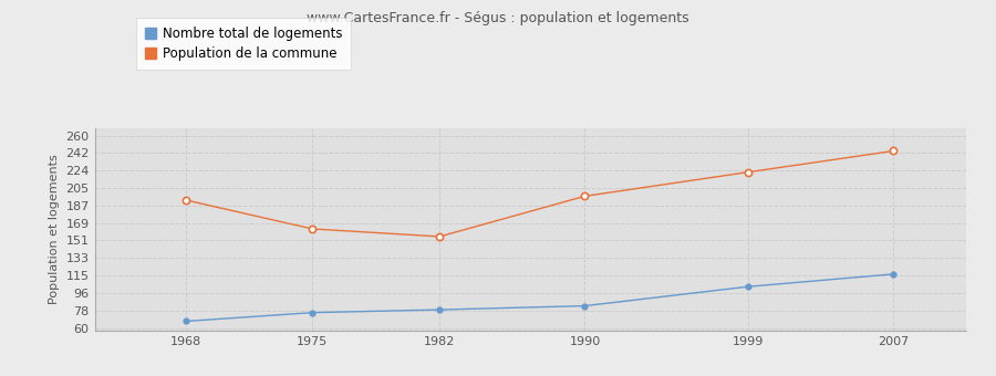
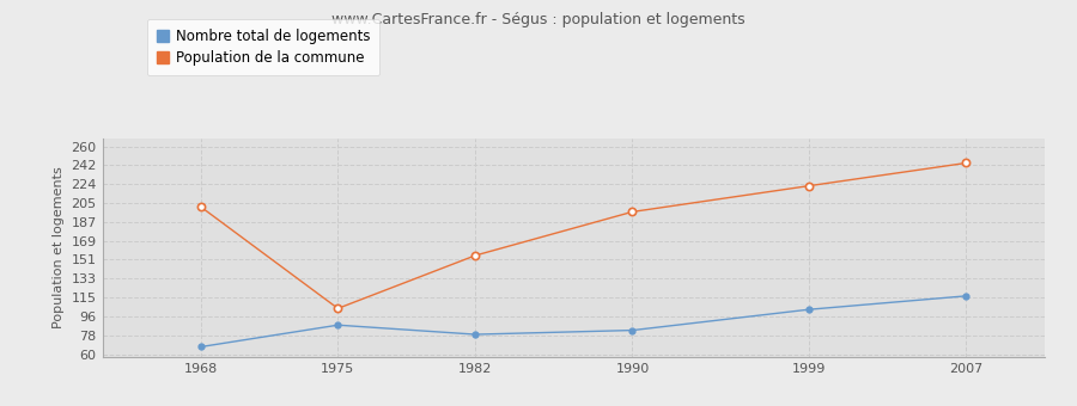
Population de la commune/1968: 193 -> 202
Nombre total de logements/1975: 76 -> 88
Population de la commune/1975: 163 -> 104
